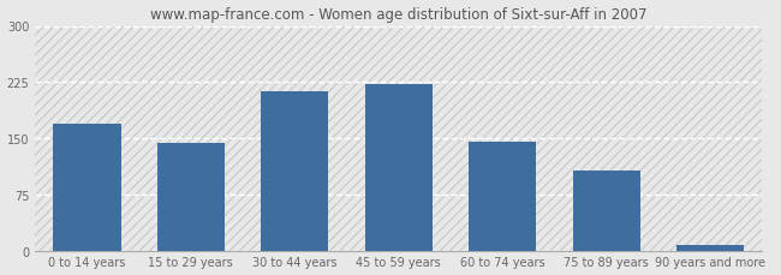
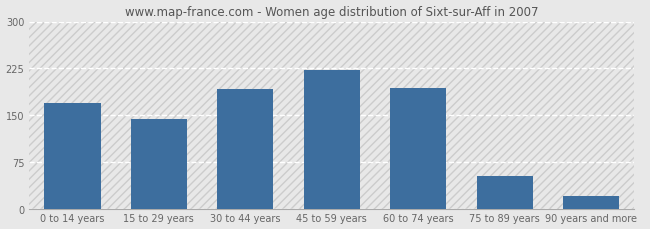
30 to 44 years: 213 -> 192
60 to 74 years: 145 -> 194
75 to 89 years: 107 -> 52
90 years and more: 8 -> 20
